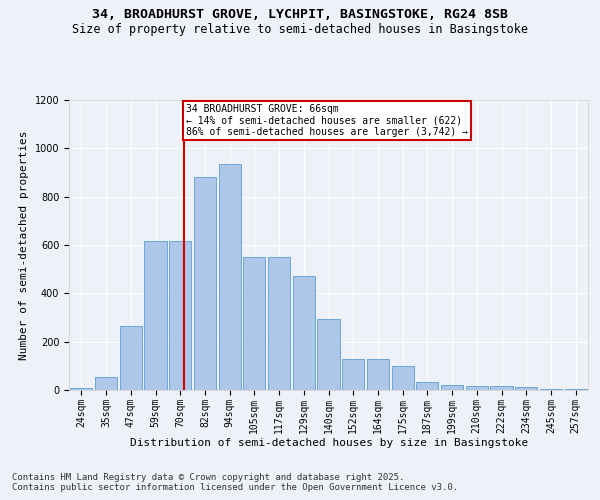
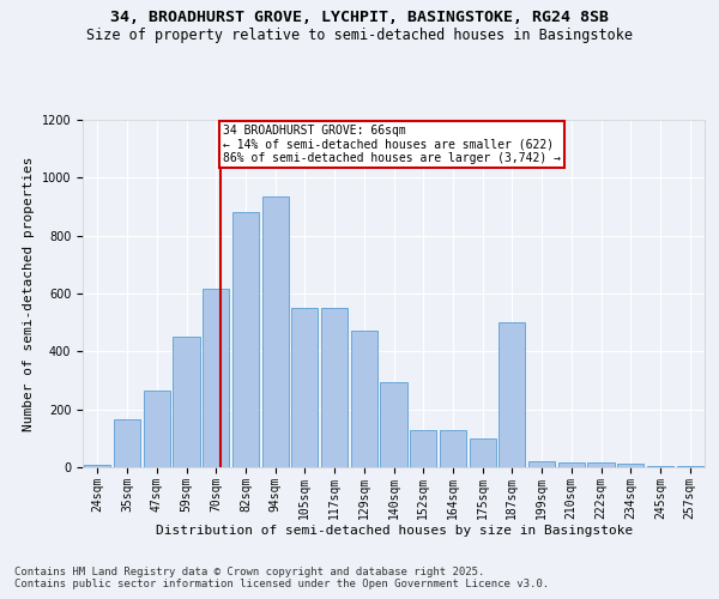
35sqm: 55 -> 165
59sqm: 615 -> 450
187sqm: 35 -> 500
